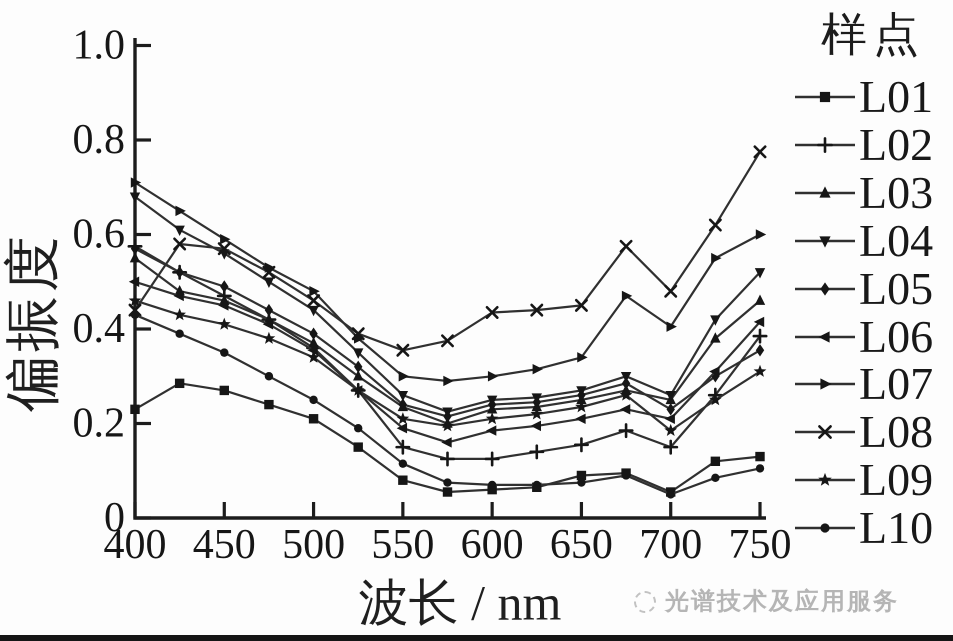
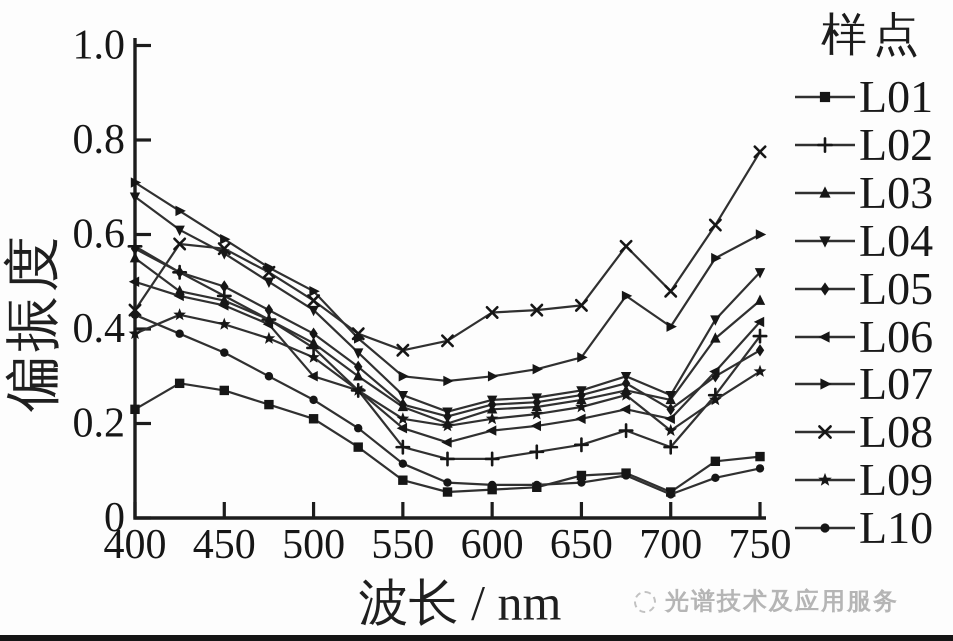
L09/400: 0.46 -> 0.39
L06/500: 0.35 -> 0.30
